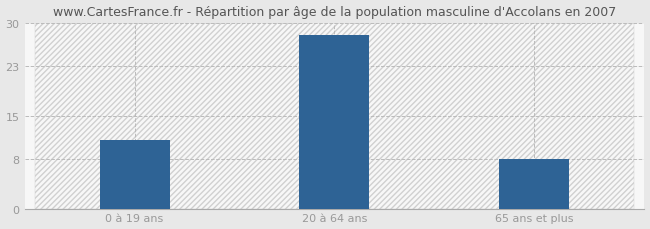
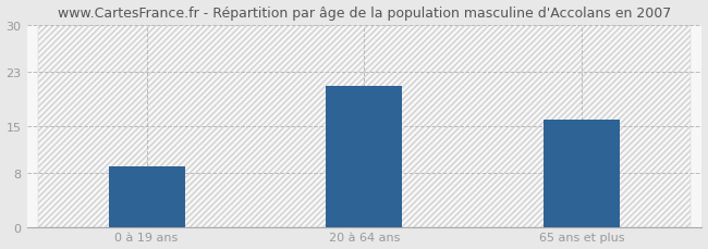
0 à 19 ans: 11 -> 9
20 à 64 ans: 28 -> 21
65 ans et plus: 8 -> 16
